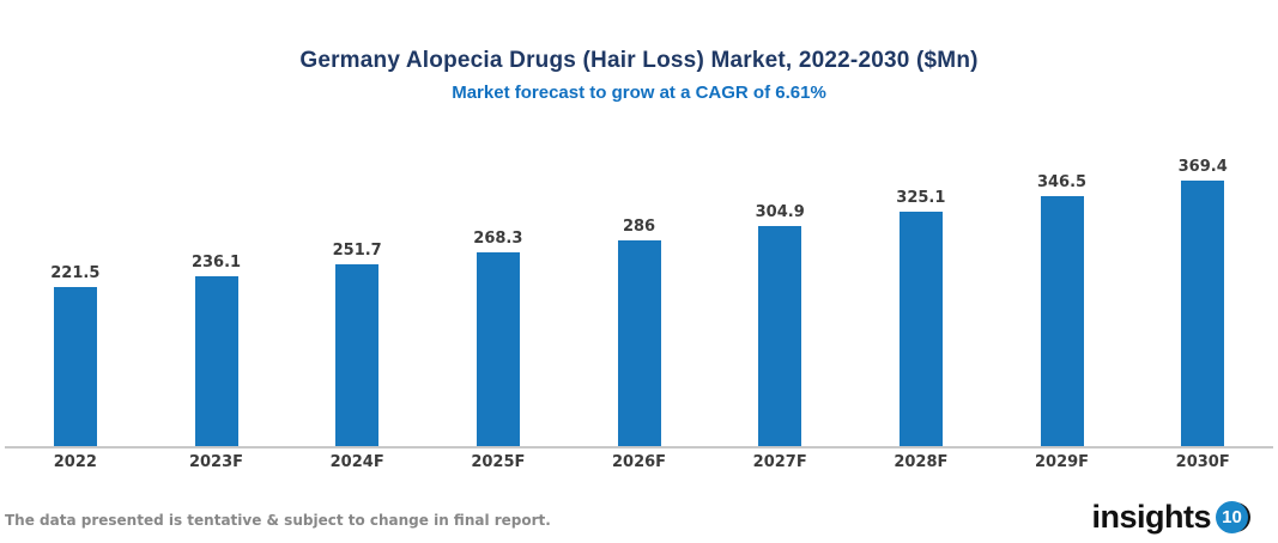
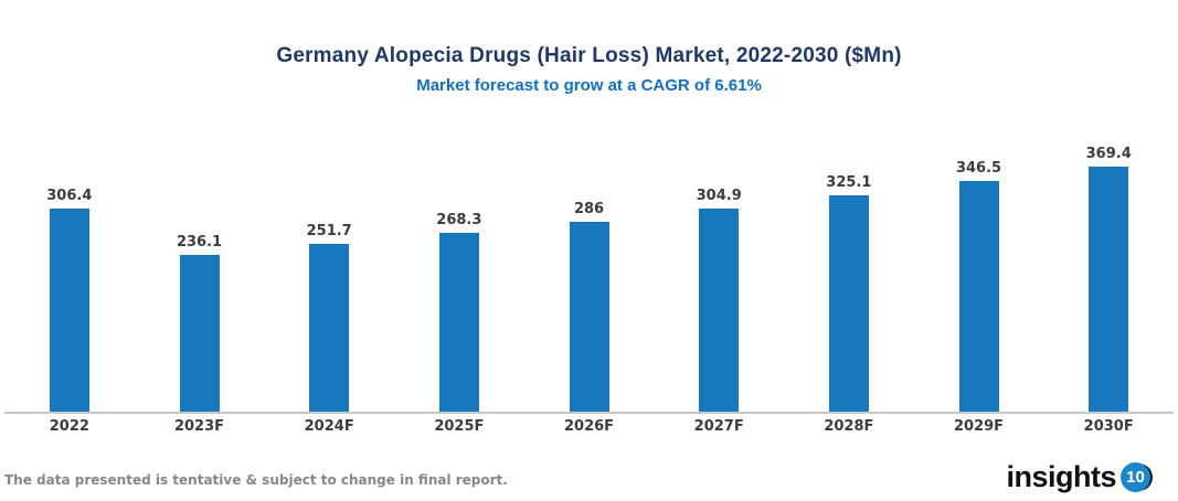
2022: 221.5 -> 306.4
